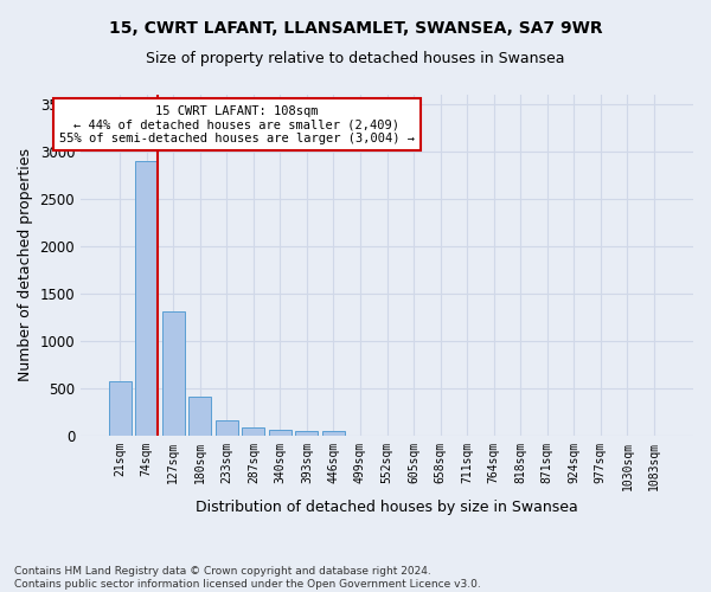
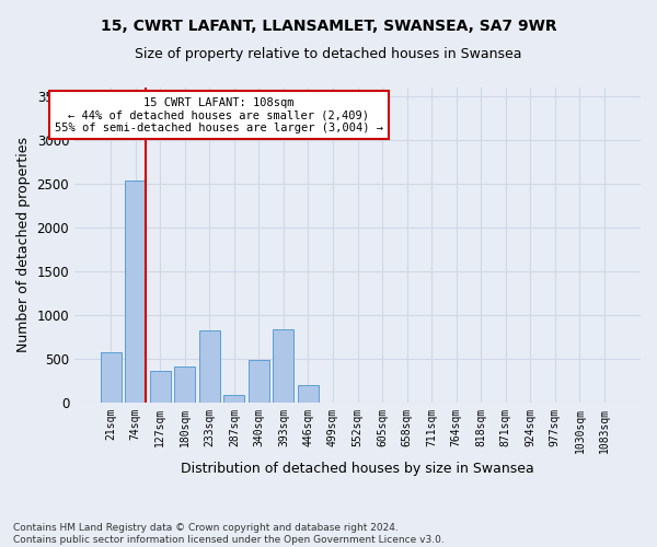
74sqm: 2900 -> 2540
127sqm: 1310 -> 360
233sqm: 160 -> 820
340sqm: 60 -> 480
393sqm: 50 -> 840
446sqm: 40 -> 200
